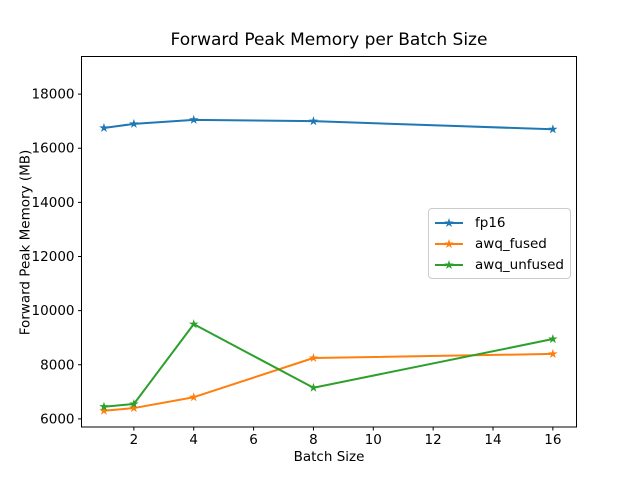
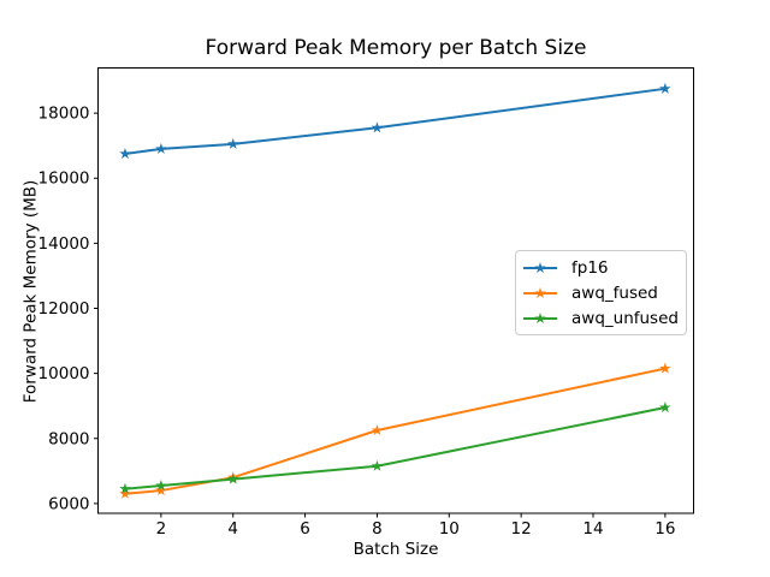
awq_unfused/4: 9500 -> 6800
fp16/8: 17000 -> 17600
fp16/16: 16700 -> 18800
awq_fused/16: 8400 -> 10200
